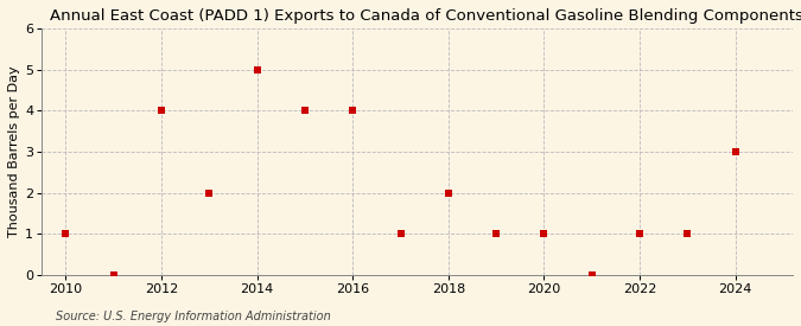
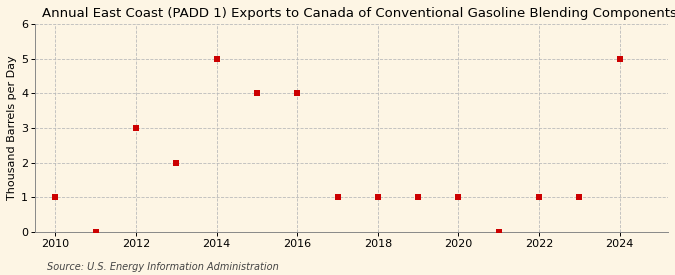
2012: 4 -> 3
2018: 2 -> 1
2024: 3 -> 5
